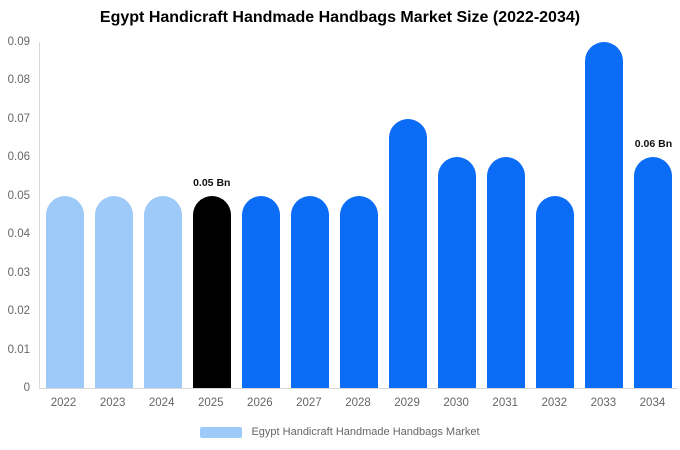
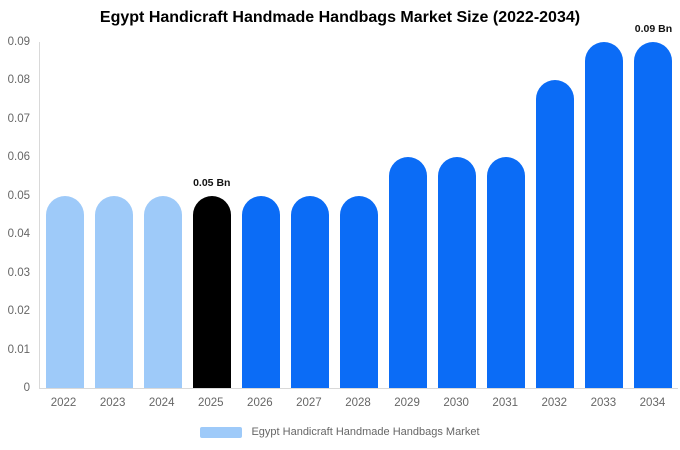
2029: 0.07 -> 0.06
2032: 0.05 -> 0.08
2034: 0.06 -> 0.09
